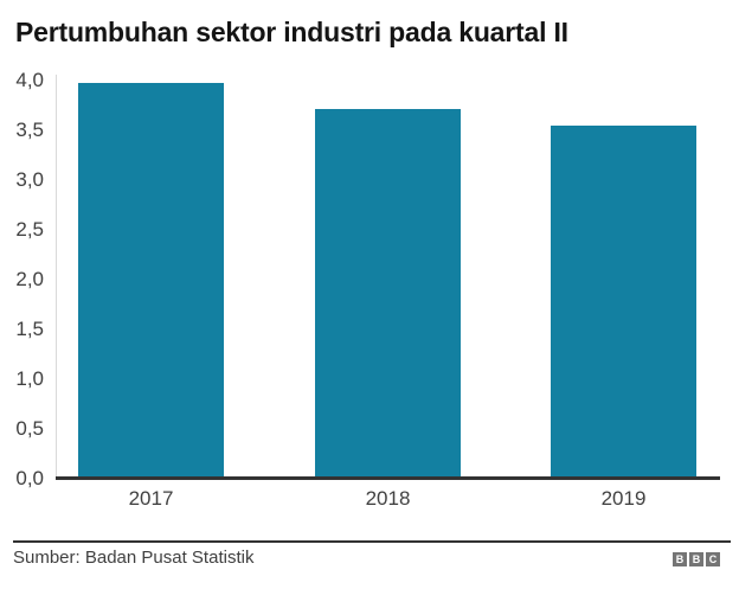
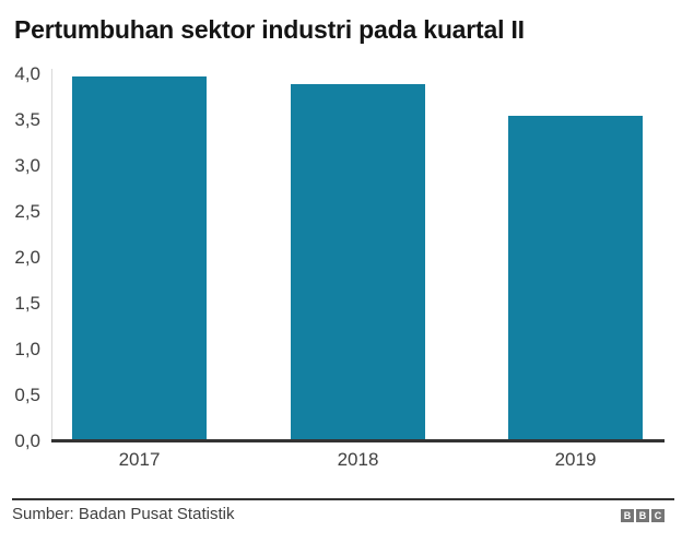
2018: 3,7 -> 3,9
